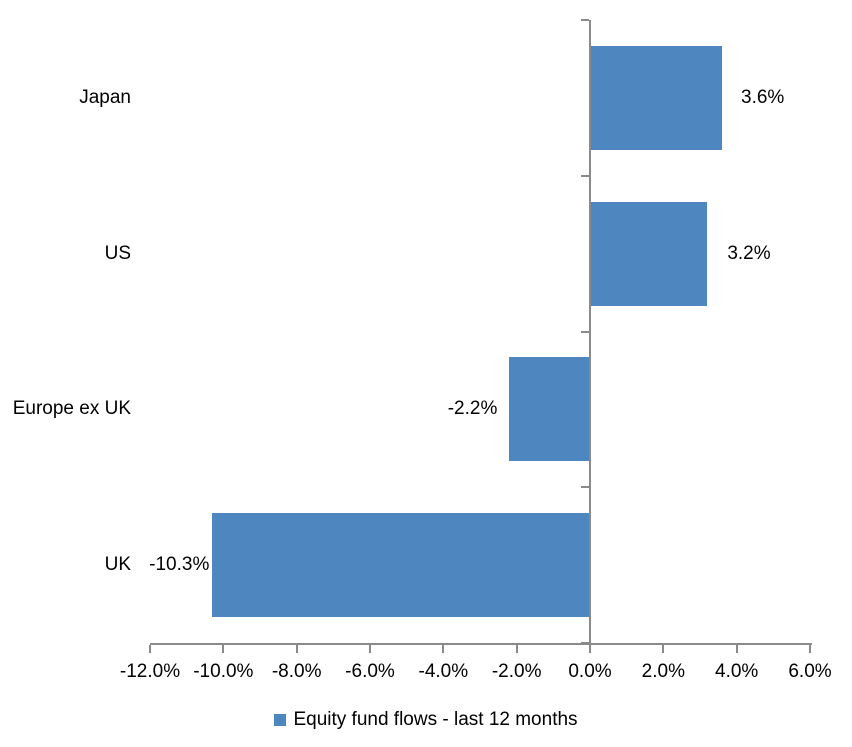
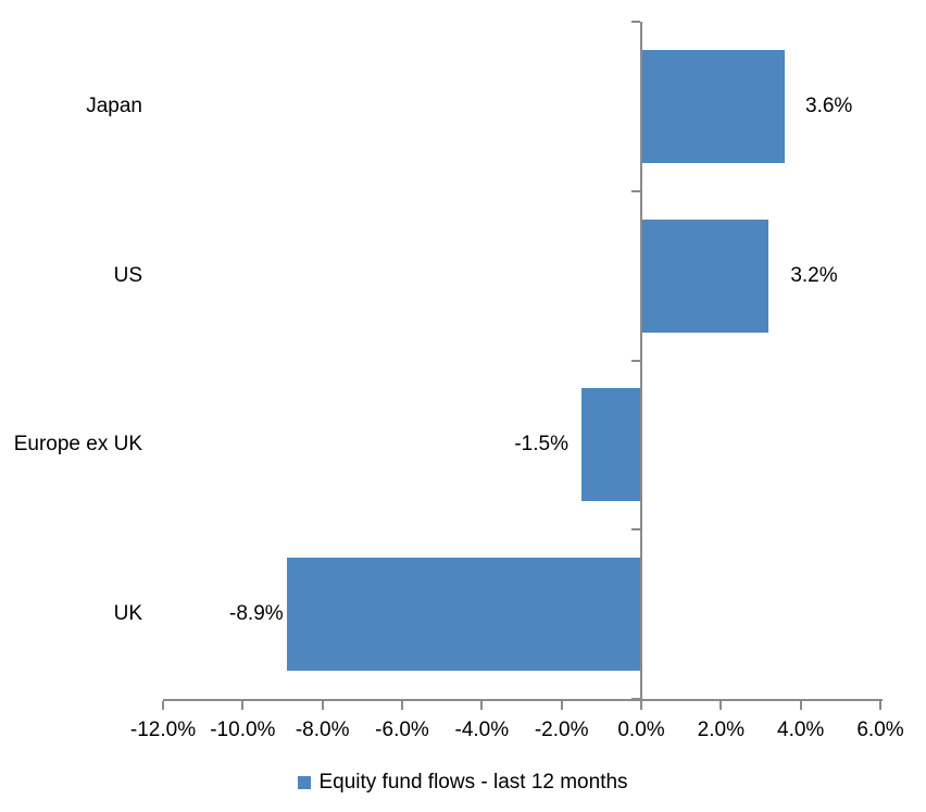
Europe ex UK: -2.2% -> -1.5%
UK: -10.3% -> -8.9%
